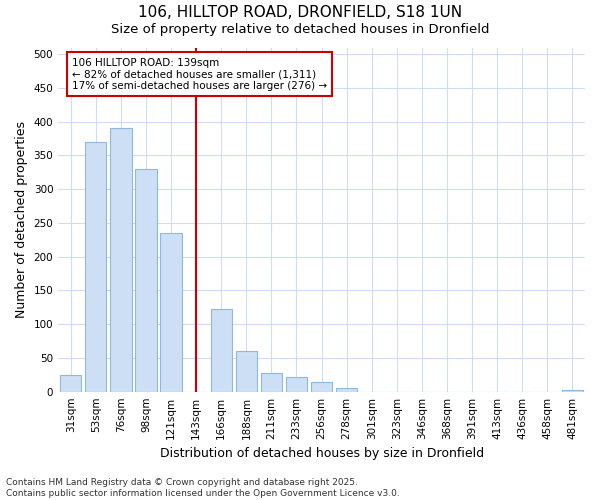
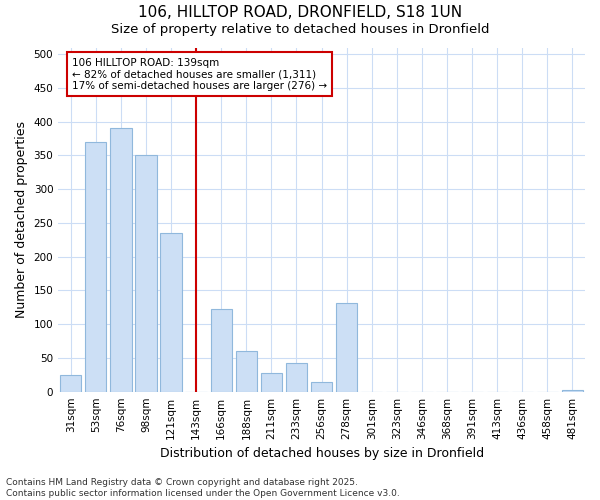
98sqm: 330 -> 350
233sqm: 22 -> 42
278sqm: 5 -> 132
